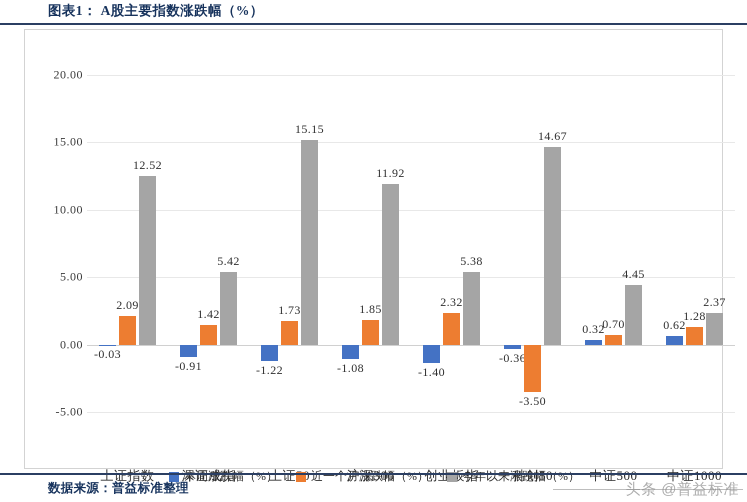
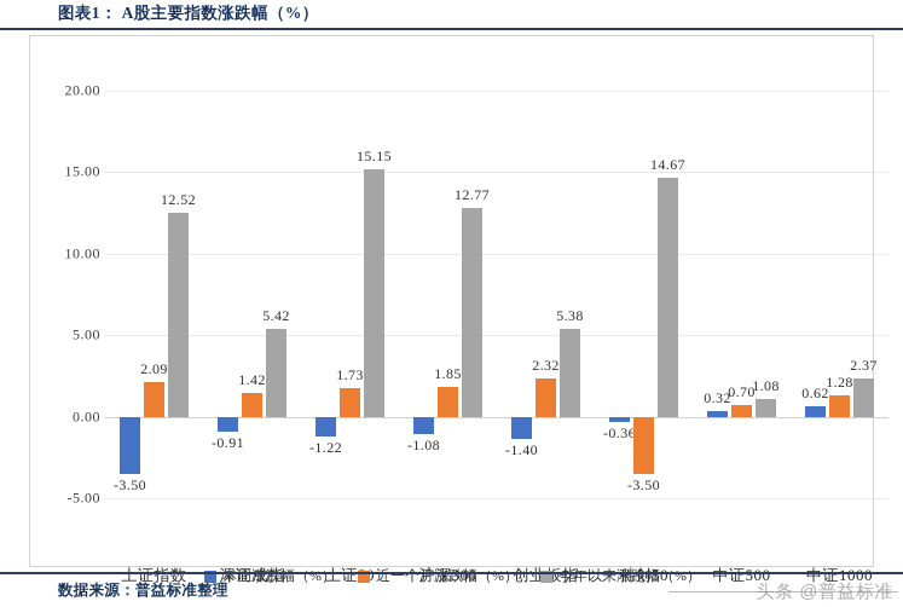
本周涨跌幅（%）/上证指数: -0.03 -> -3.50
今年以来涨跌幅（%）/沪深300: 11.92 -> 12.77
今年以来涨跌幅（%）/中证500: 4.45 -> 1.08
